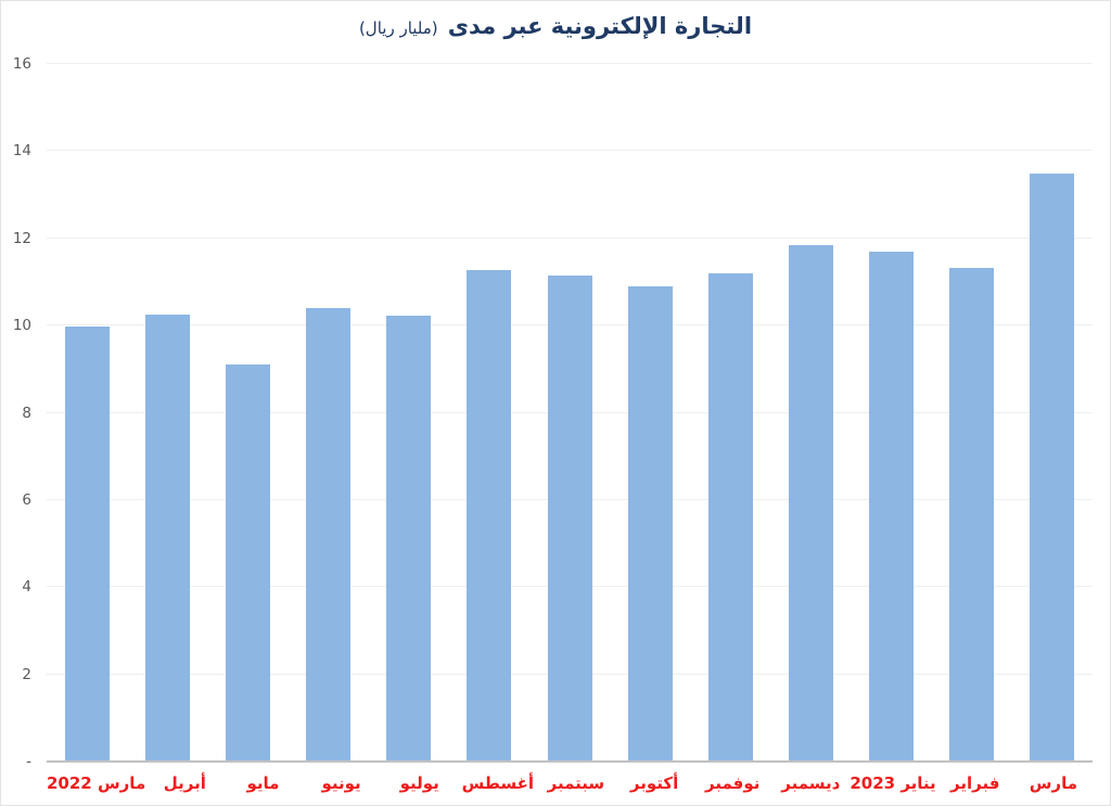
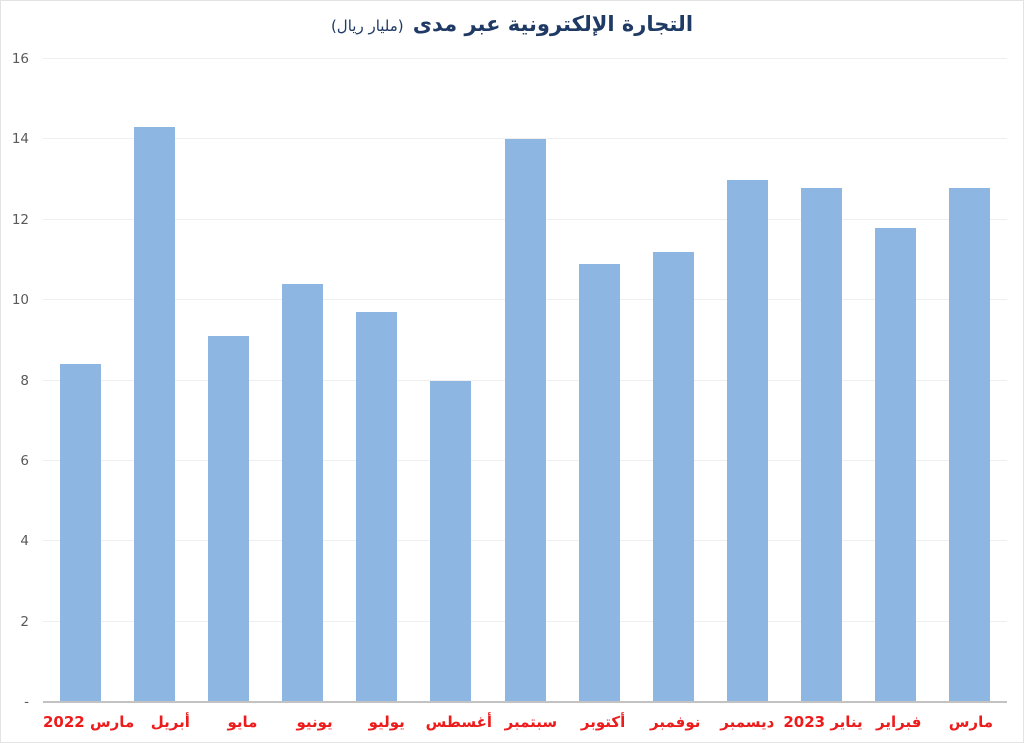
مارس 2022: 10.0 -> 8.4
أبريل: 10.2 -> 14.3
يوليو: 10.2 -> 9.7
أغسطس: 11.3 -> 8.0
سبتمبر: 11.2 -> 14.0
ديسمبر: 11.8 -> 13.0
يناير 2023: 11.7 -> 12.8
فبراير: 11.3 -> 11.8
مارس: 13.5 -> 12.8
